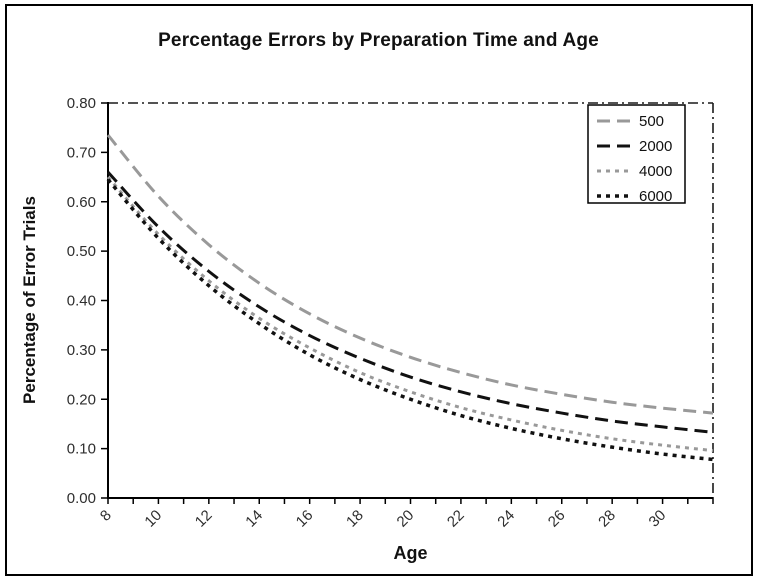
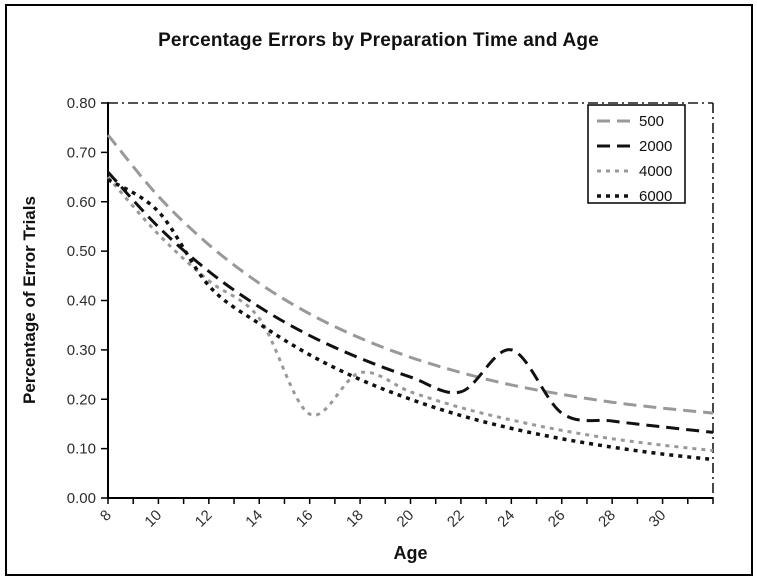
6000/10: 0.53 -> 0.58
4000/16: 0.30 -> 0.17
2000/24: 0.19 -> 0.30
